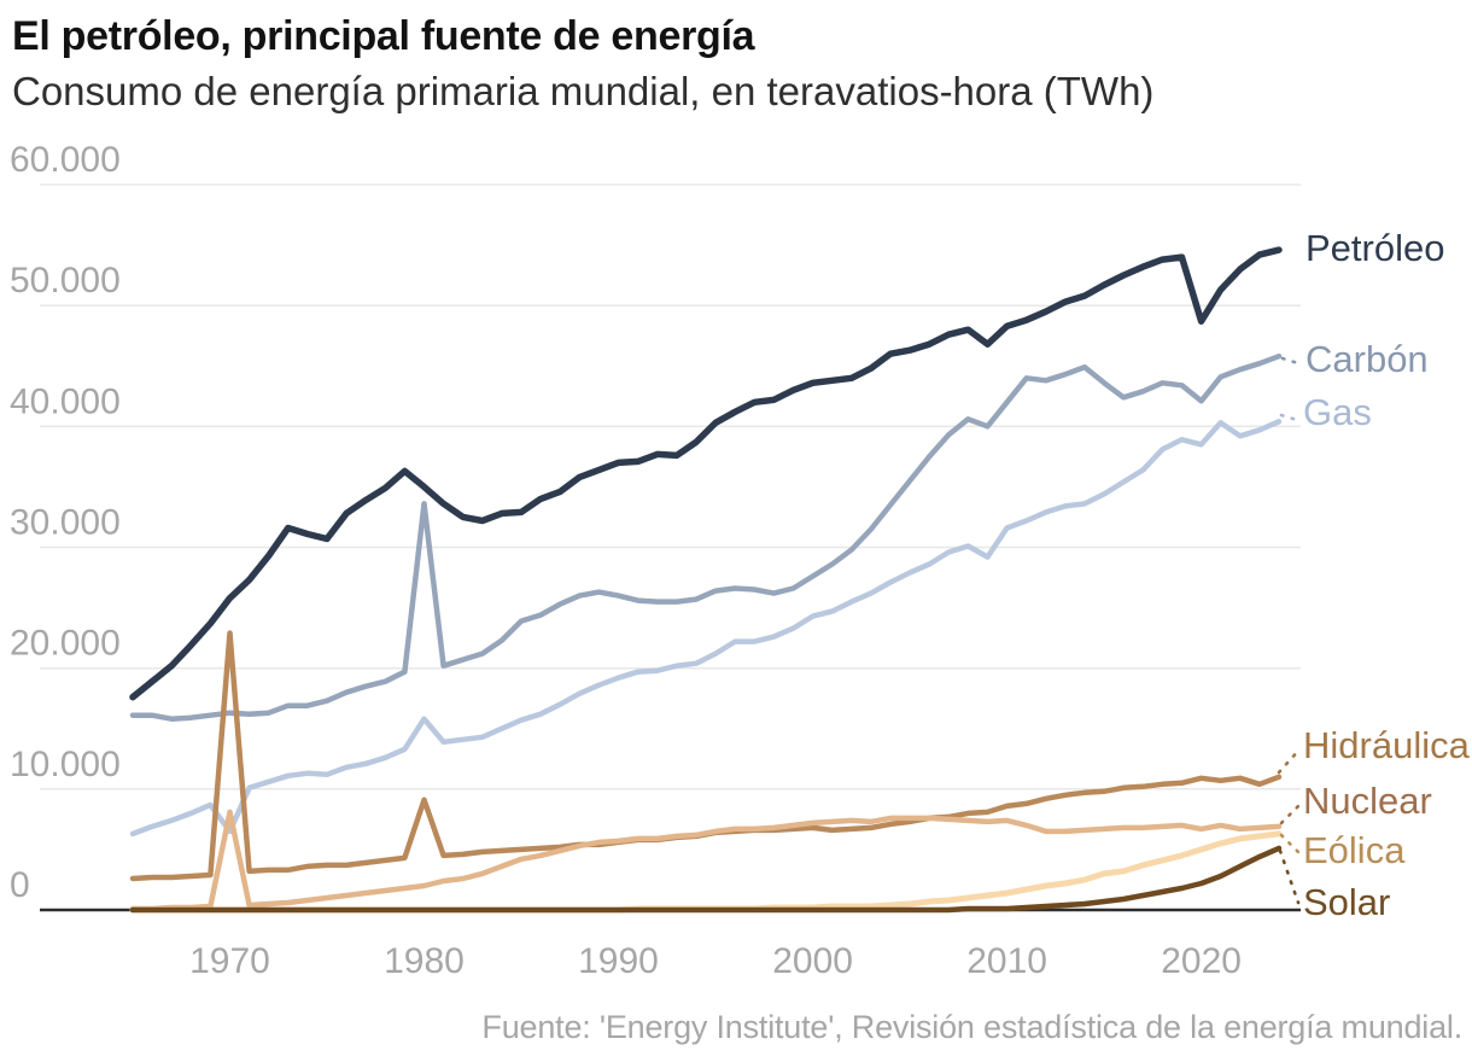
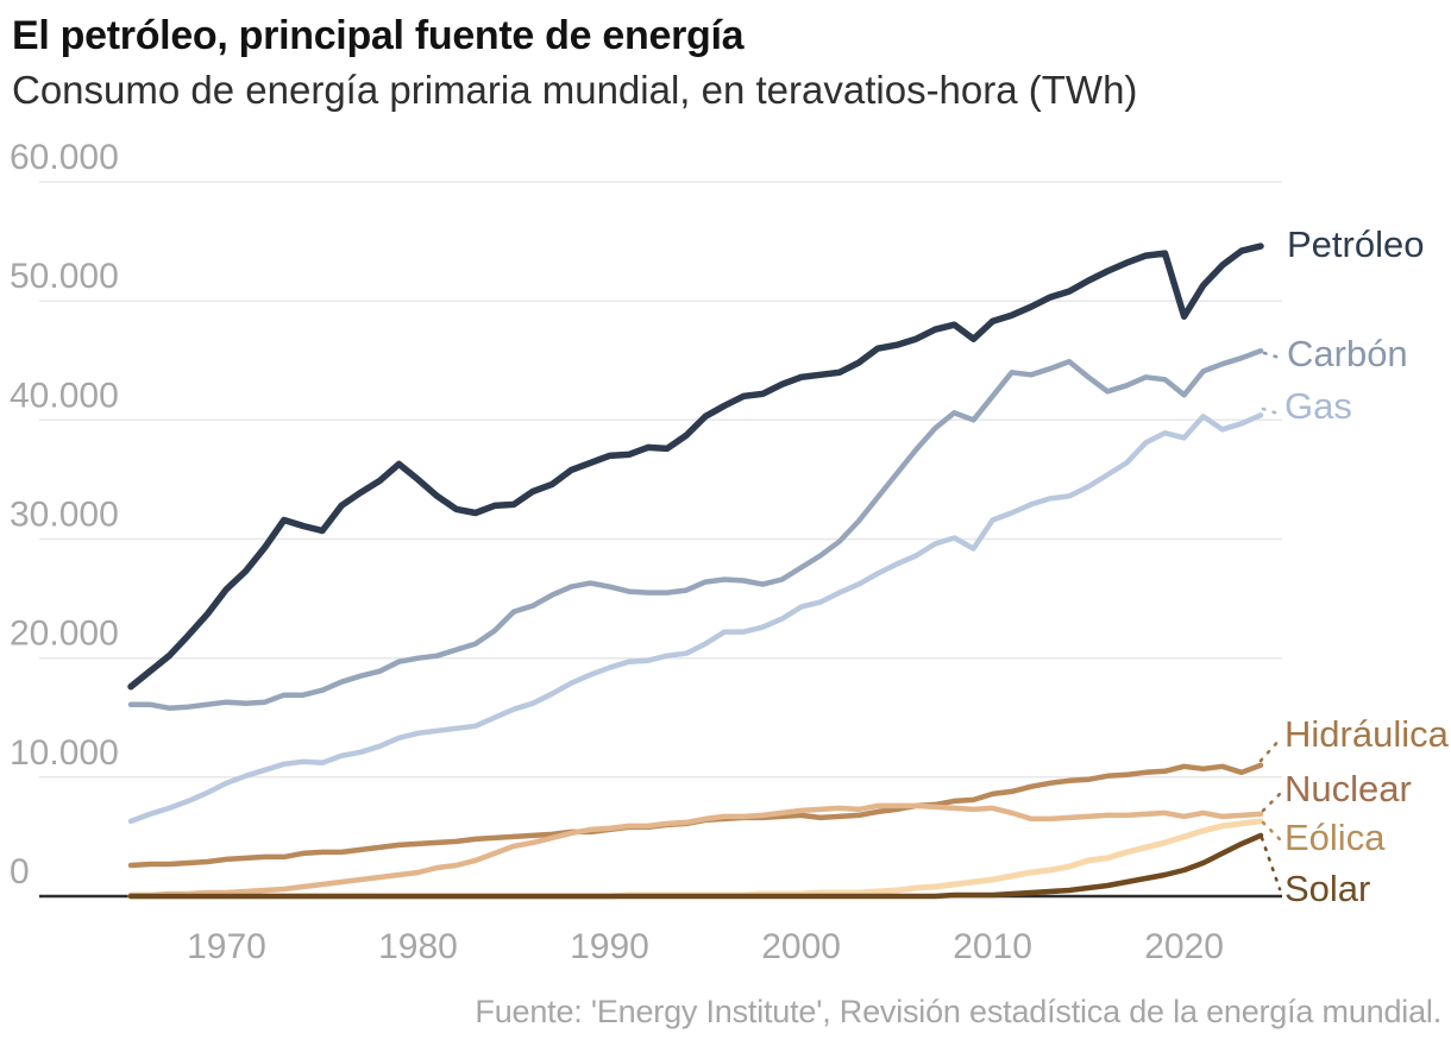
Gas/1970: 6500 -> 9500
Hidráulica/1970: 22900 -> 3100
Nuclear/1970: 8100 -> 300
Carbón/1980: 33600 -> 20000
Gas/1980: 15800 -> 13700
Hidráulica/1980: 9100 -> 4400
